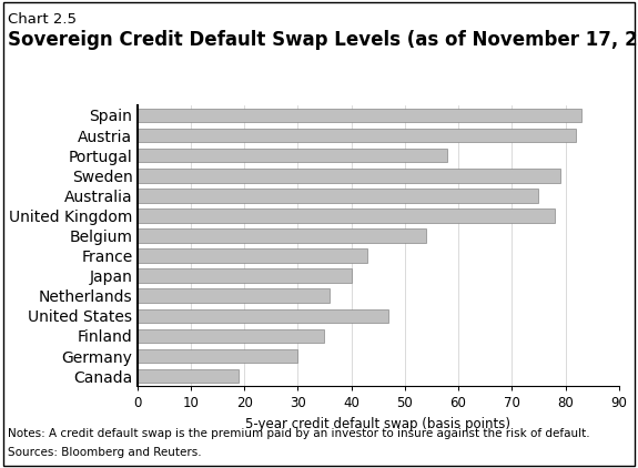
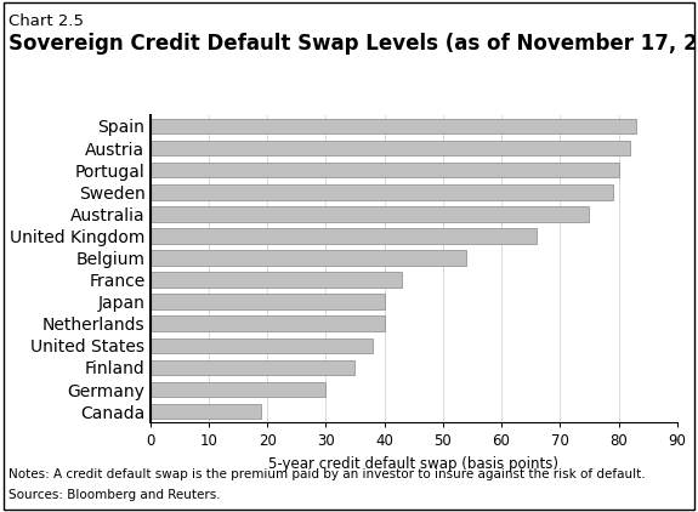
Portugal: 58 -> 80
United Kingdom: 78 -> 66
Netherlands: 36 -> 40
United States: 47 -> 38
